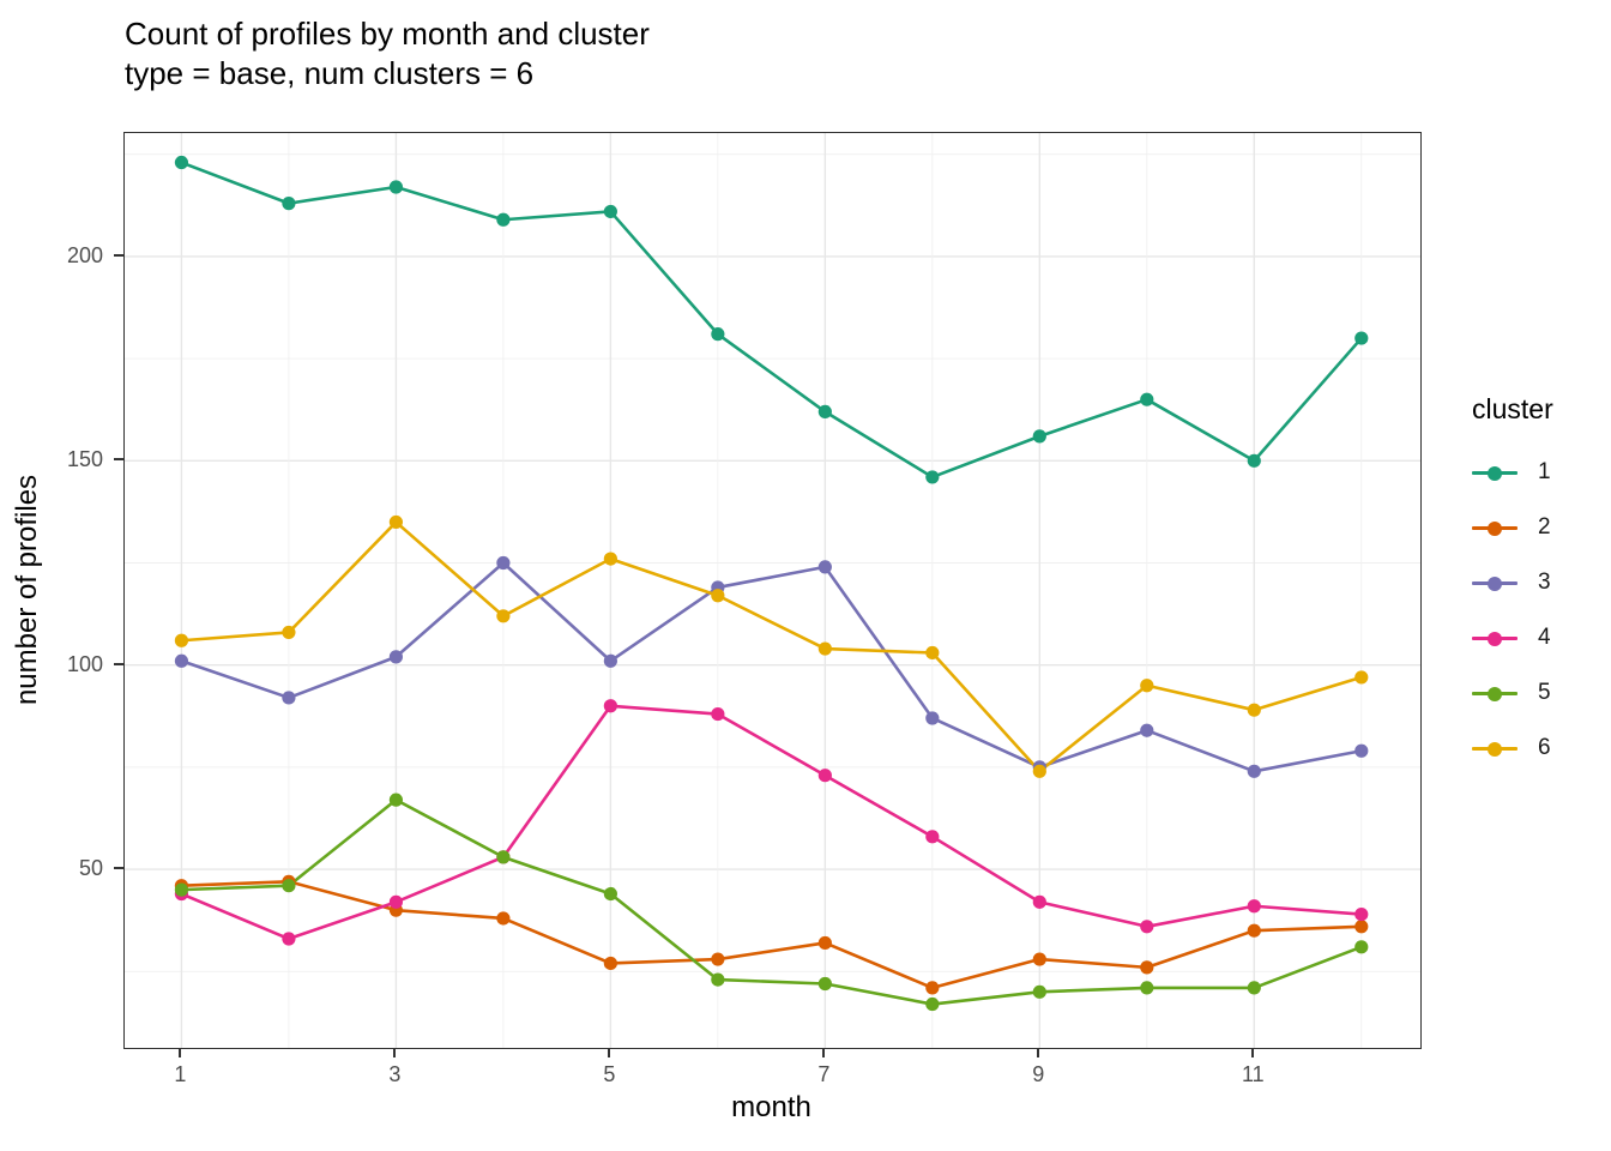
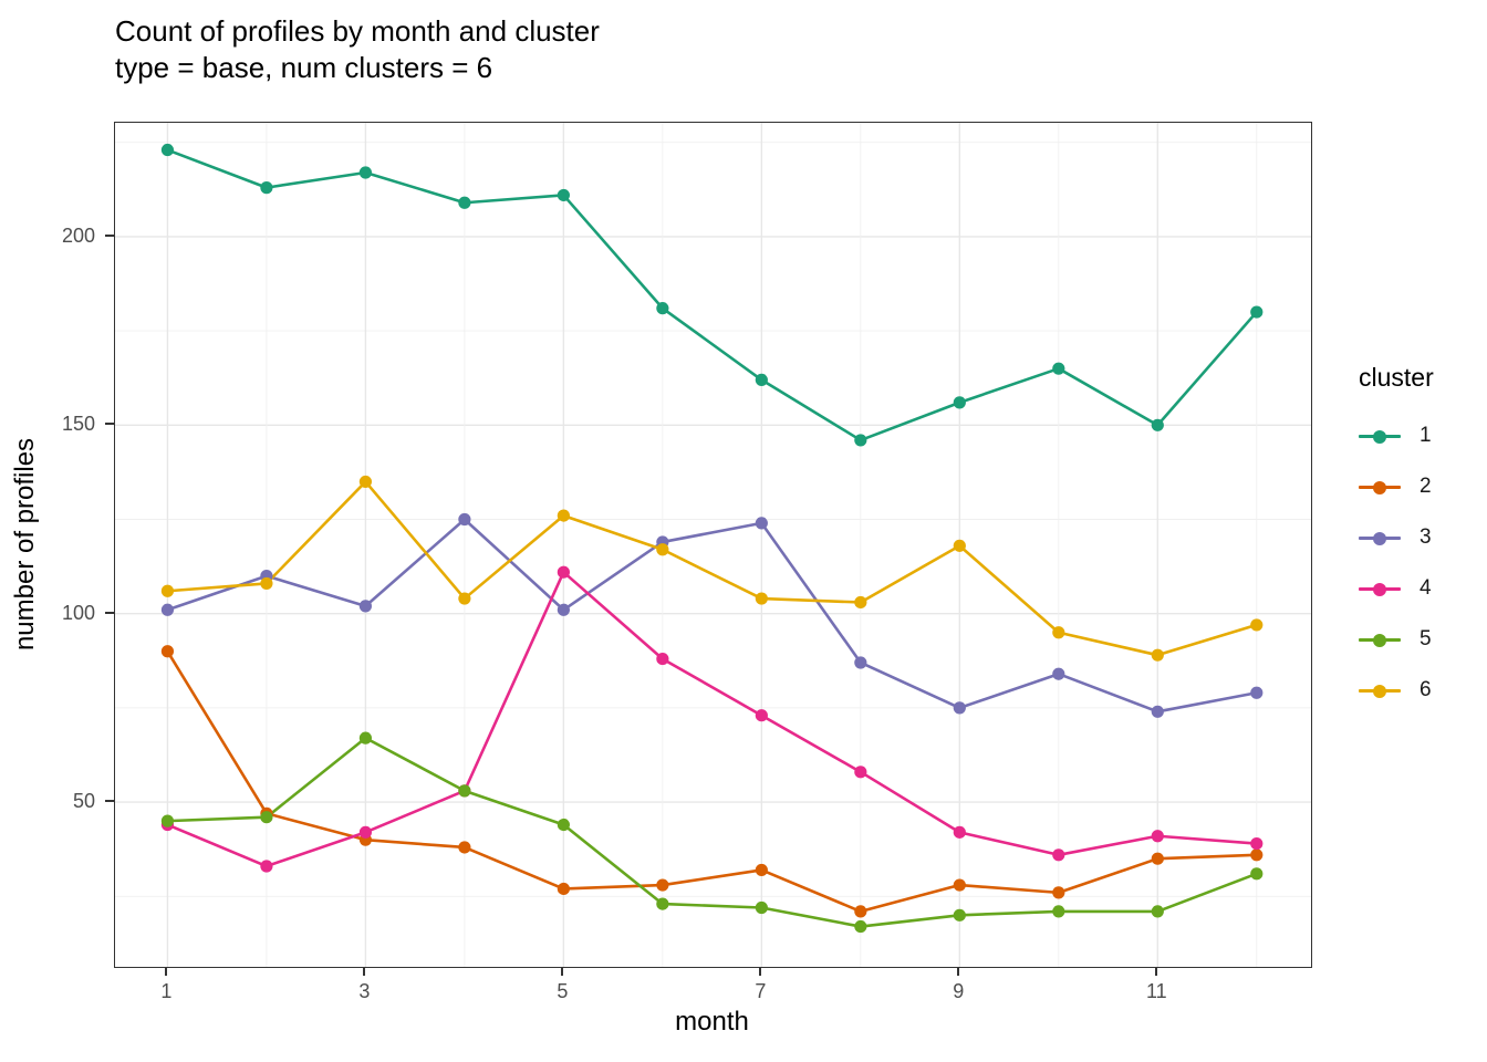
2/1: 46 -> 90
3/2: 92 -> 110
6/4: 112 -> 104
4/5: 90 -> 111
6/9: 74 -> 118
